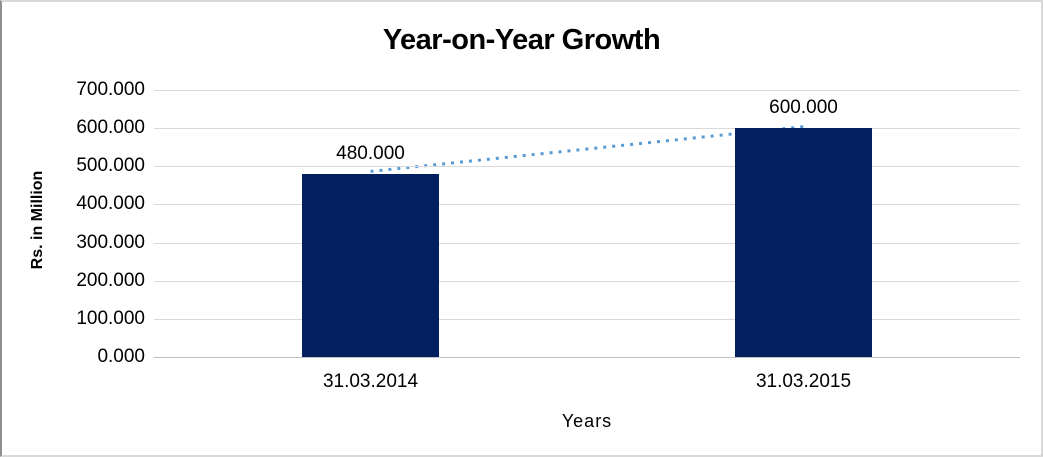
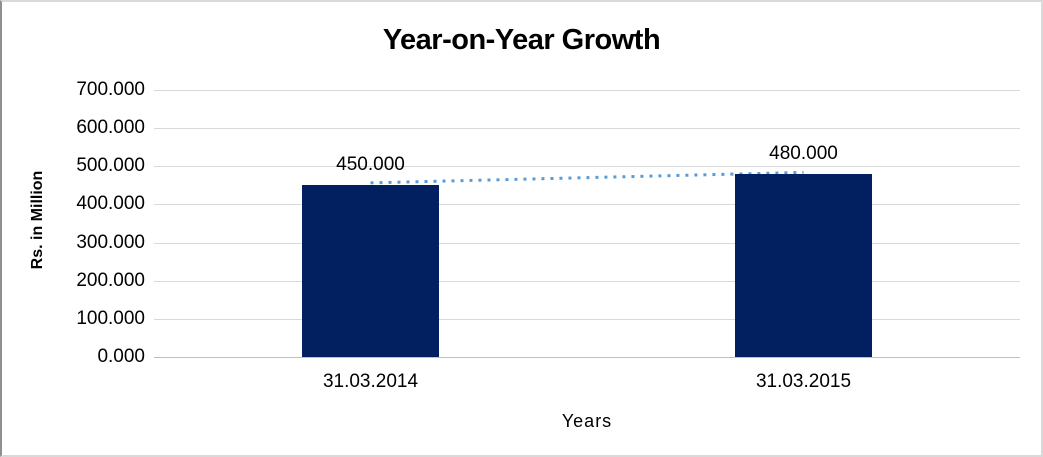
31.03.2014: 480.000 -> 450.000
31.03.2015: 600.000 -> 480.000
